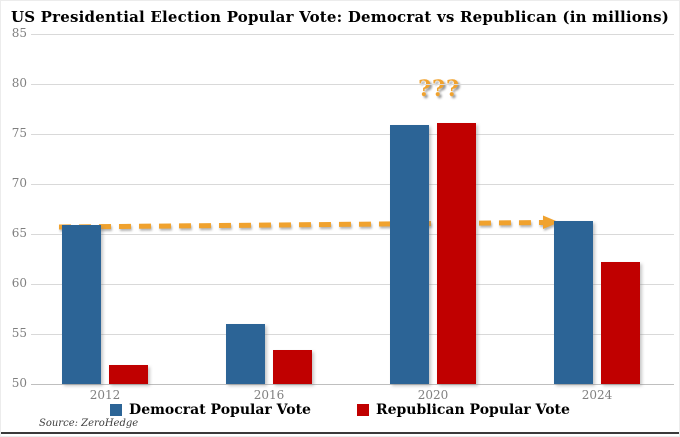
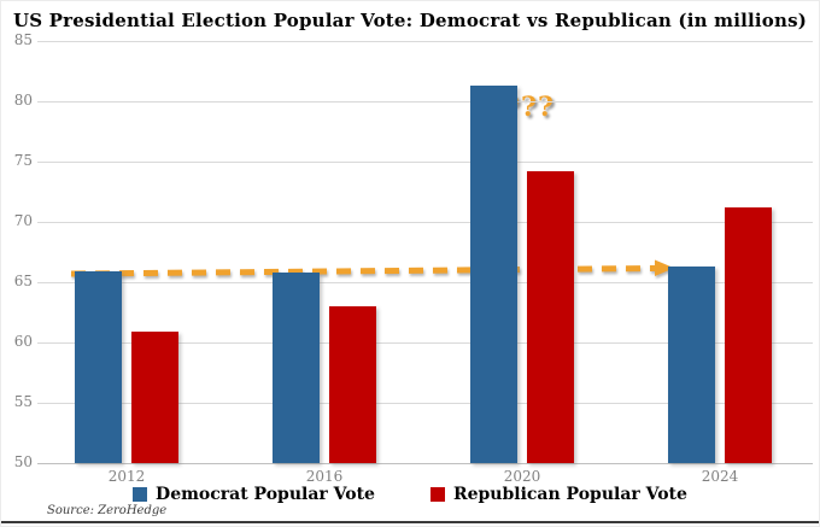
Republican Popular Vote/2012: 51.9 -> 60.9
Democrat Popular Vote/2016: 56.0 -> 65.8
Republican Popular Vote/2016: 53.4 -> 63.0
Democrat Popular Vote/2020: 75.9 -> 81.3
Republican Popular Vote/2020: 76.1 -> 74.2
Republican Popular Vote/2024: 62.2 -> 71.2
